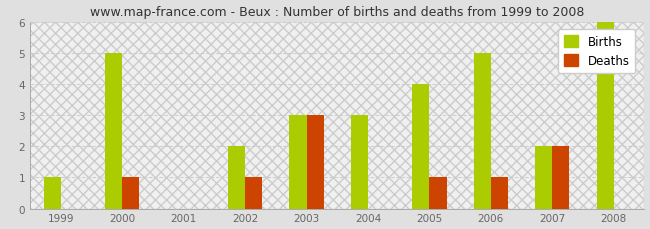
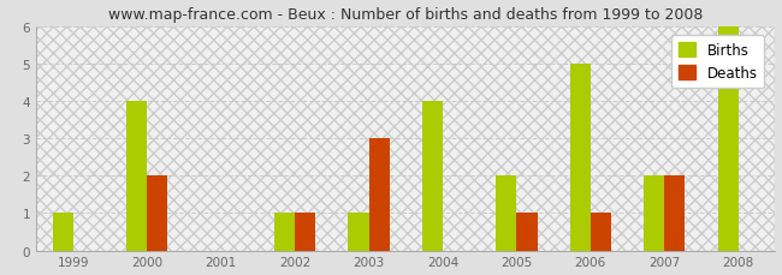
Births/2000: 5 -> 4
Deaths/2000: 1 -> 2
Births/2002: 2 -> 1
Births/2003: 3 -> 1
Births/2004: 3 -> 4
Births/2005: 4 -> 2
